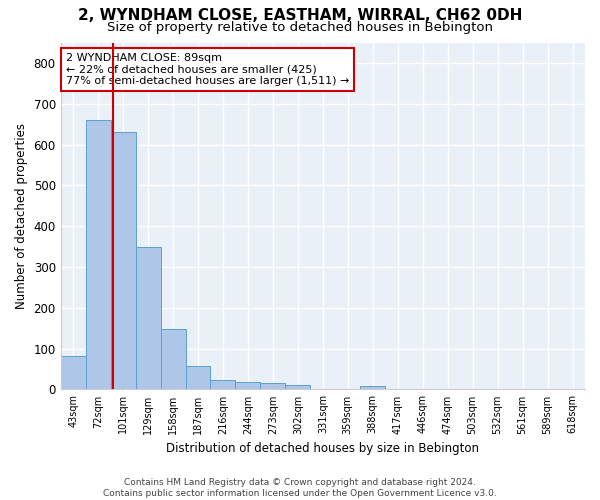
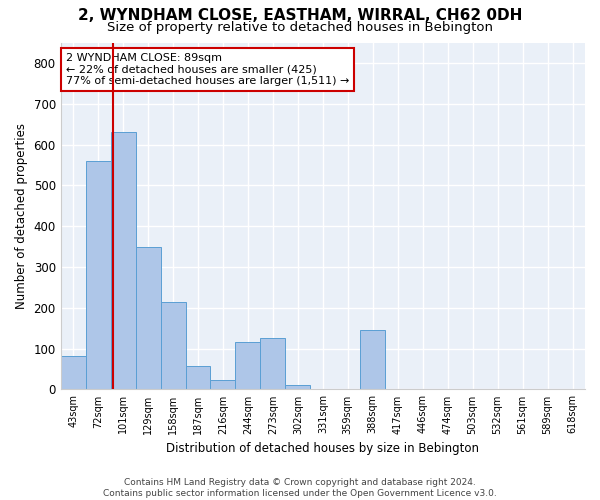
72sqm: 660 -> 560
158sqm: 148 -> 215
244sqm: 19 -> 115
273sqm: 15 -> 125
388sqm: 8 -> 145
